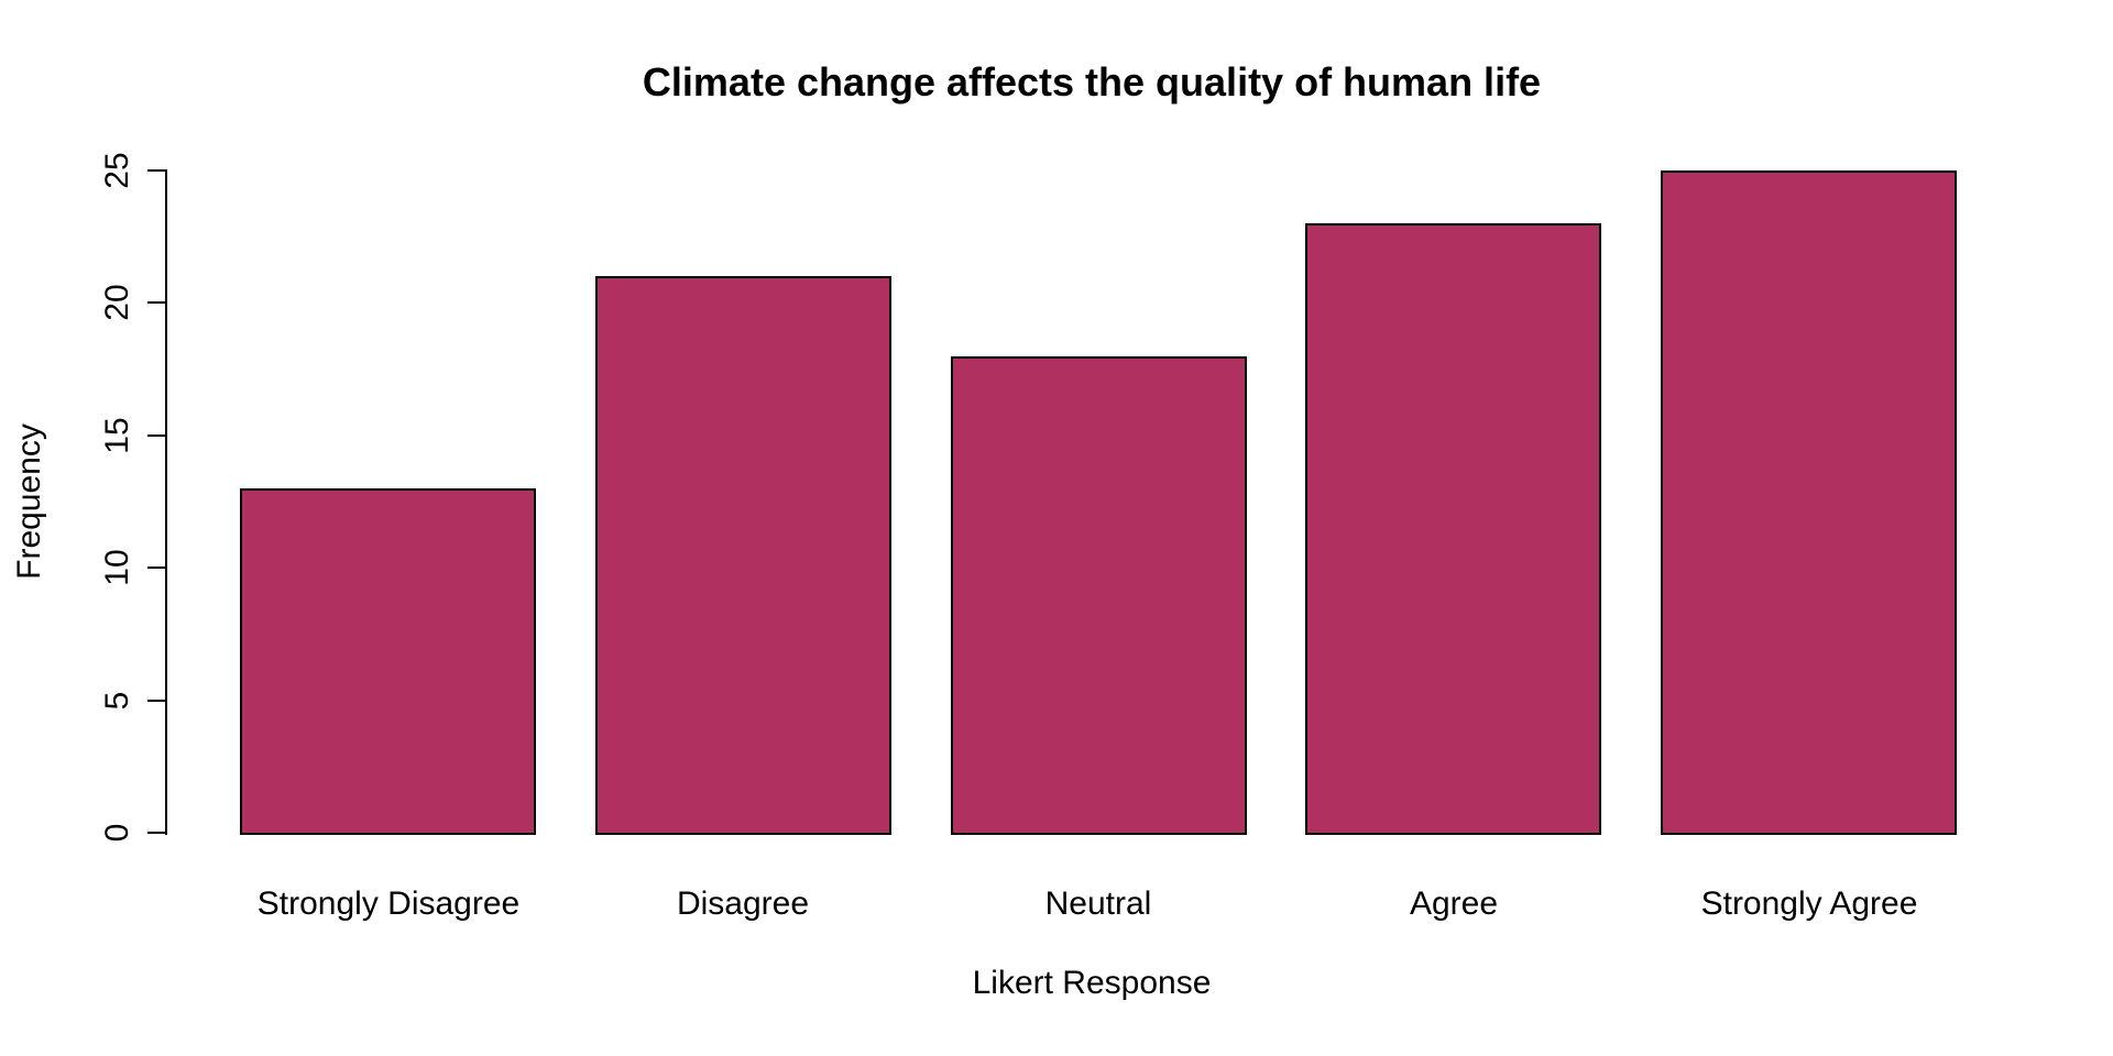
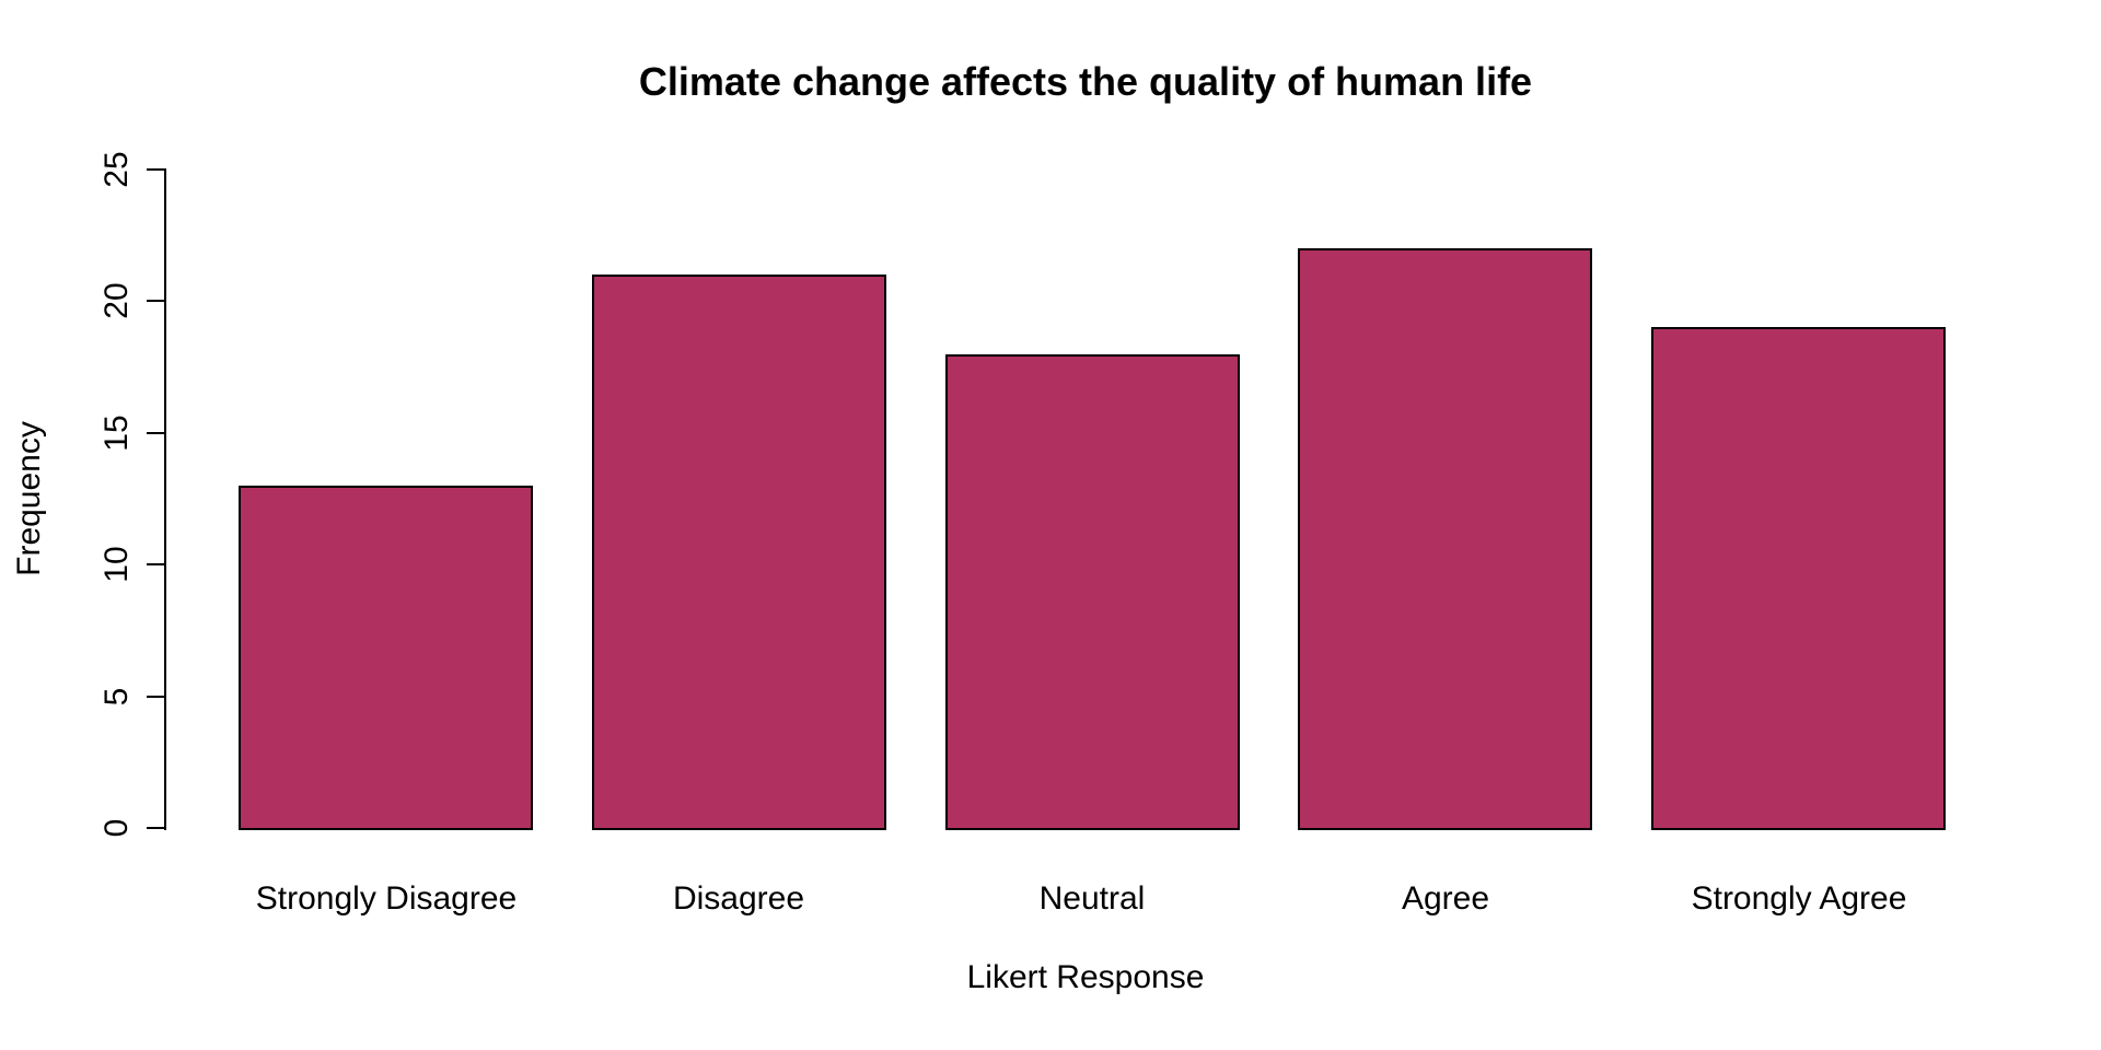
Agree: 23 -> 22
Strongly Agree: 25 -> 19
